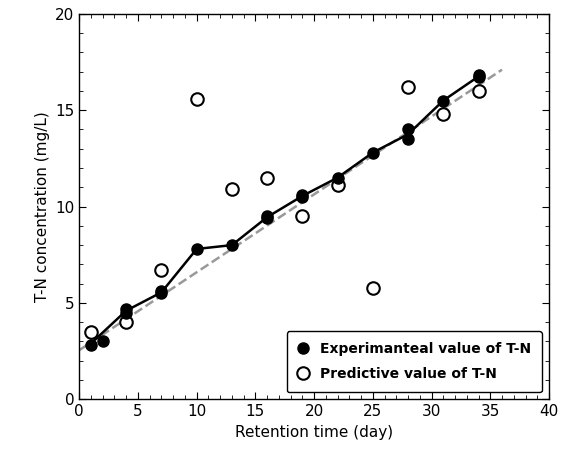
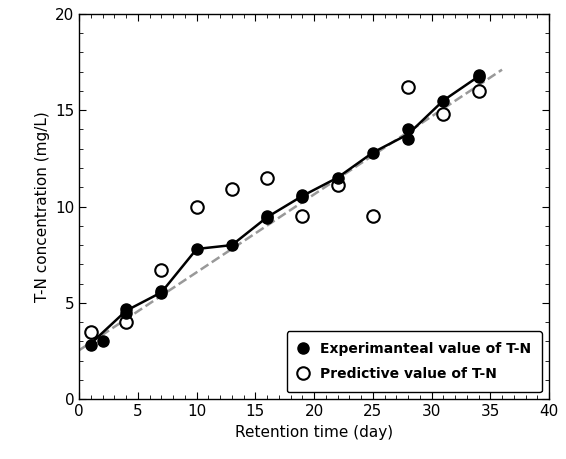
Predictive value of T-N/10: 15.6 -> 10.0
Predictive value of T-N/25: 5.8 -> 9.5
